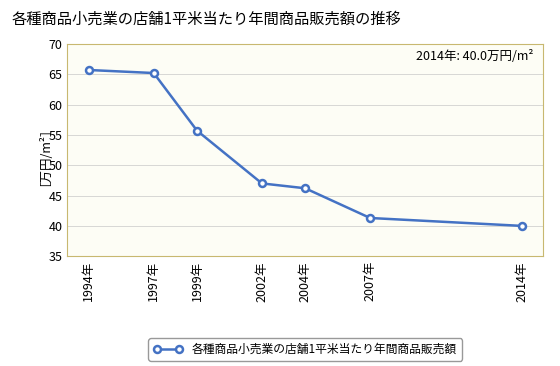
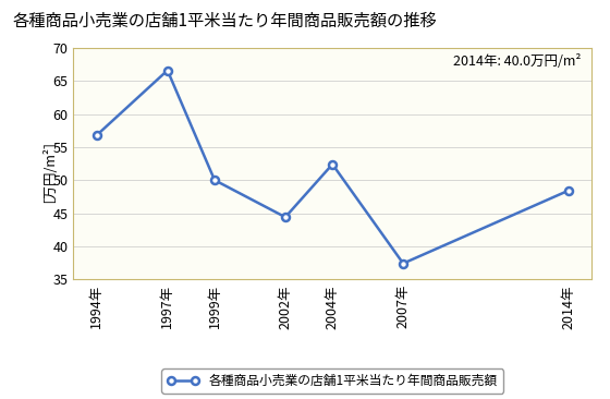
1994年: 65.7 -> 56.8
1997年: 65.2 -> 66.6
1999年: 55.7 -> 50.0
2002年: 47.0 -> 44.4
2004年: 46.2 -> 52.4
2007年: 41.3 -> 37.4
2014年: 40.0 -> 48.4
